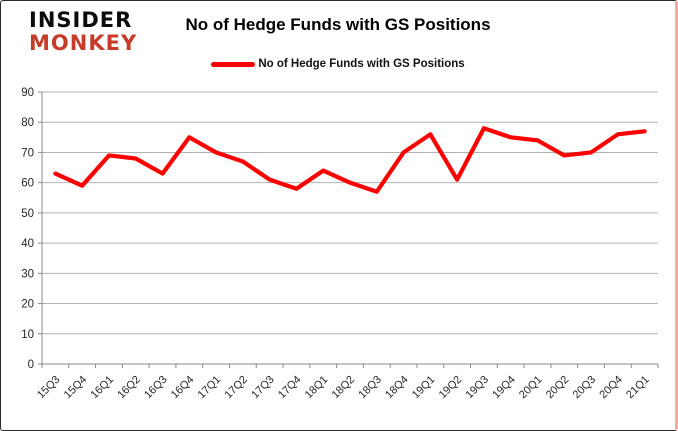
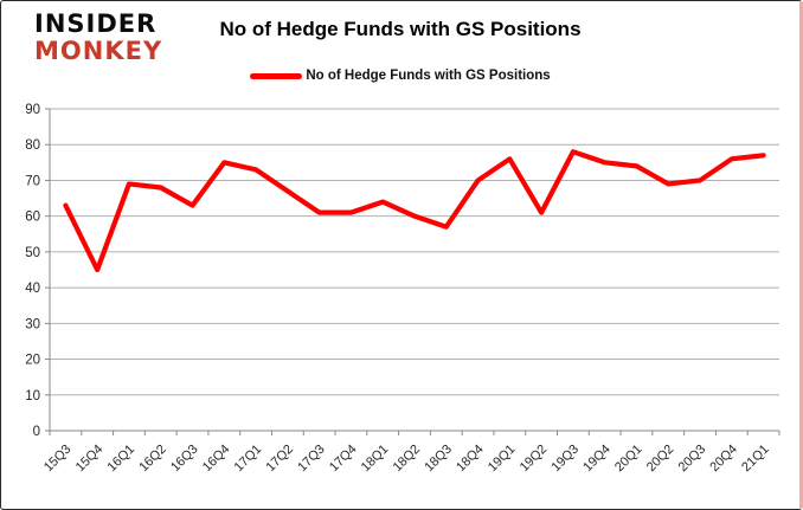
15Q4: 59 -> 45
17Q1: 70 -> 73
17Q4: 58 -> 61
